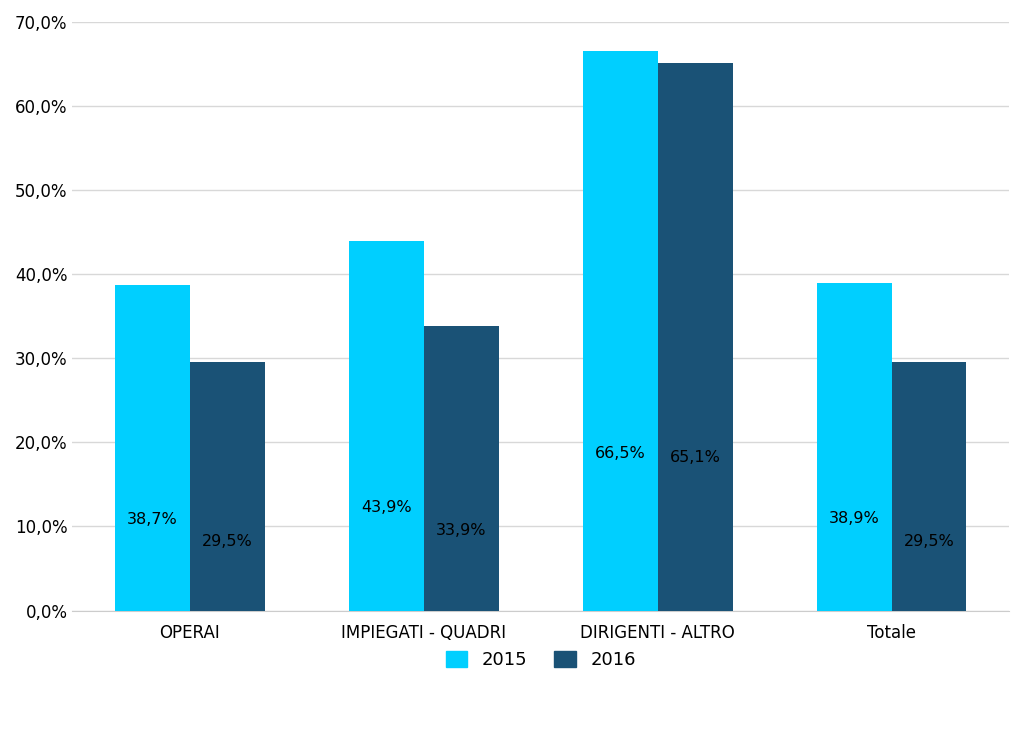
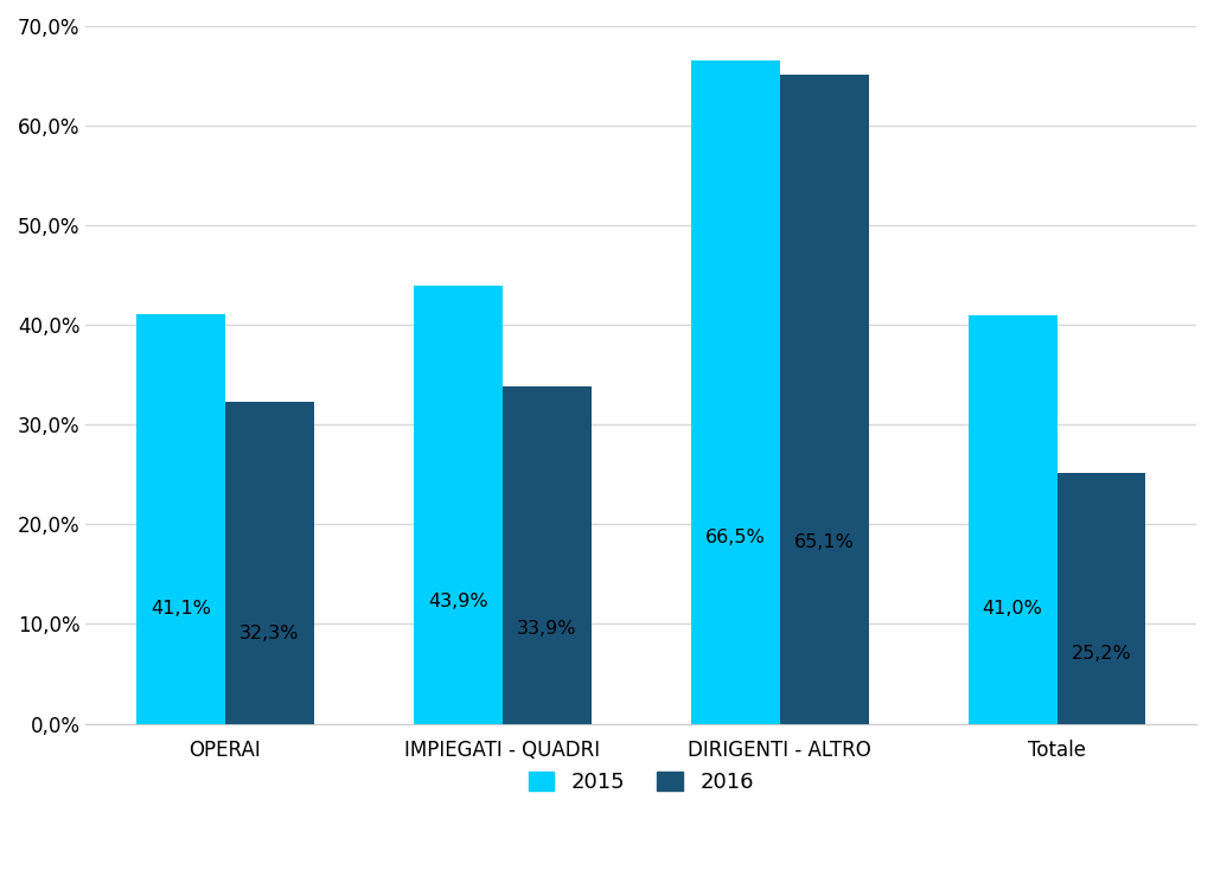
2015/OPERAI: 38,7% -> 41,1%
2016/OPERAI: 29,5% -> 32,3%
2015/Totale: 38,9% -> 41,0%
2016/Totale: 29,5% -> 25,2%
